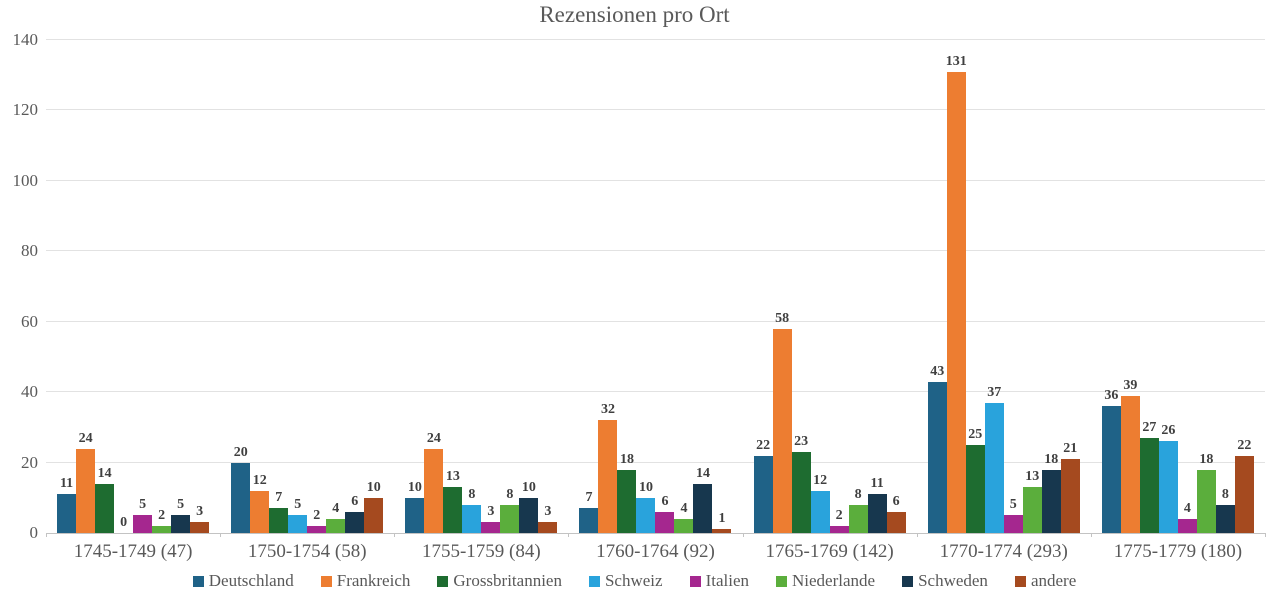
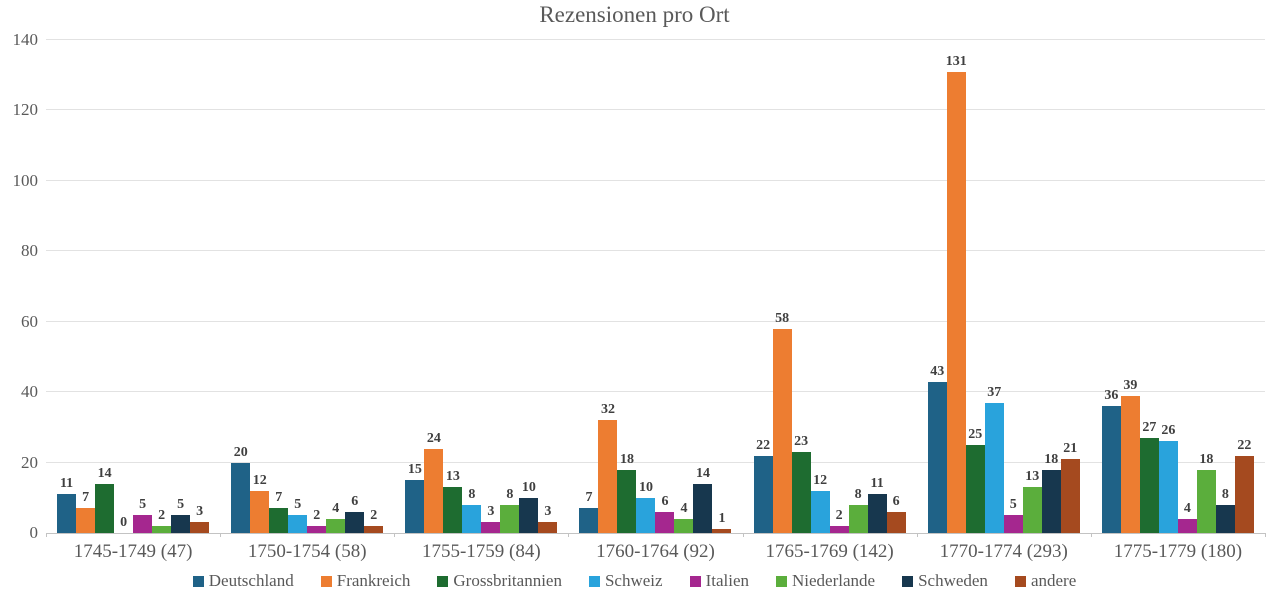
Frankreich/1745-1749 (47): 24 -> 7
andere/1750-1754 (58): 10 -> 2
Deutschland/1755-1759 (84): 10 -> 15
